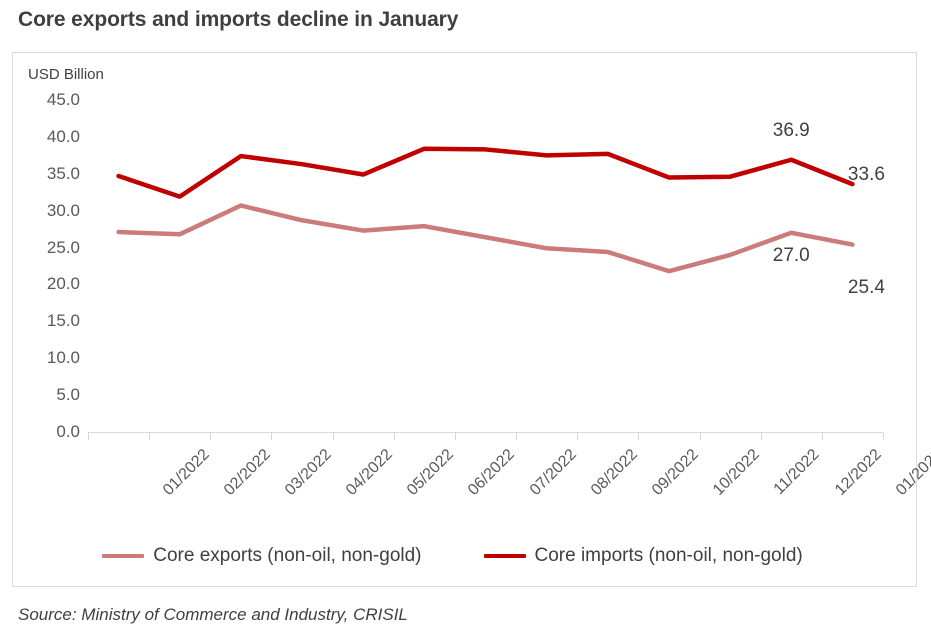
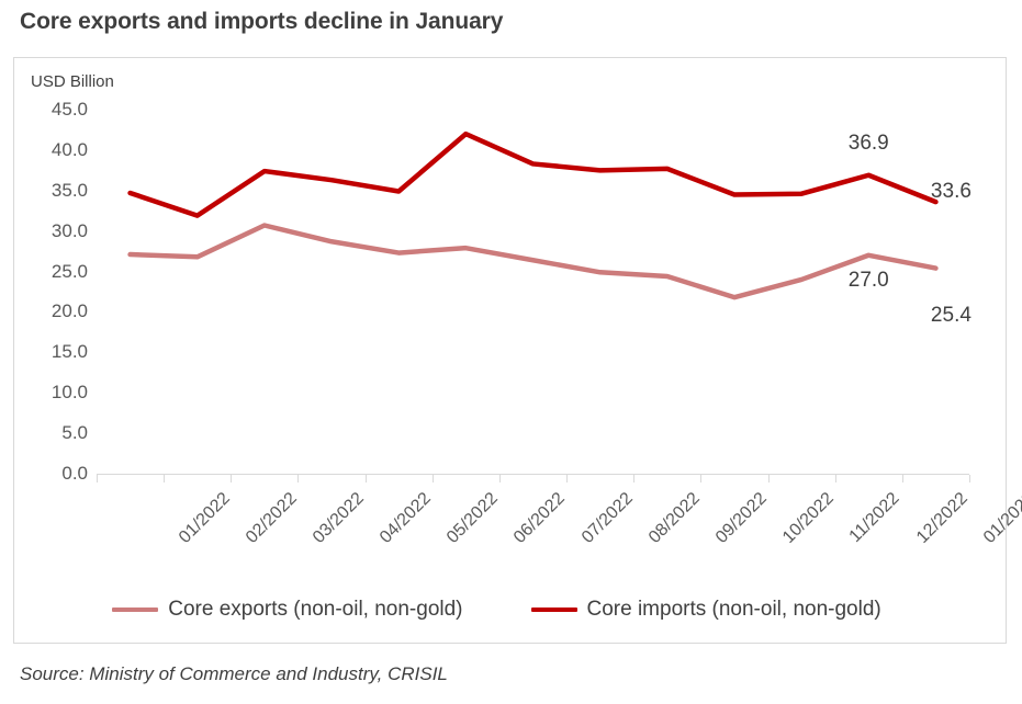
Core imports (non-oil, non-gold)/06/2022: 38 -> 42
